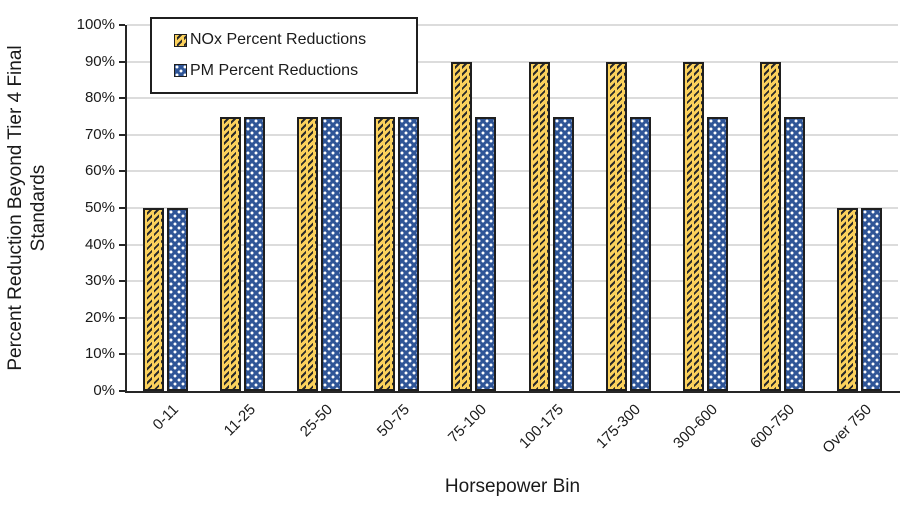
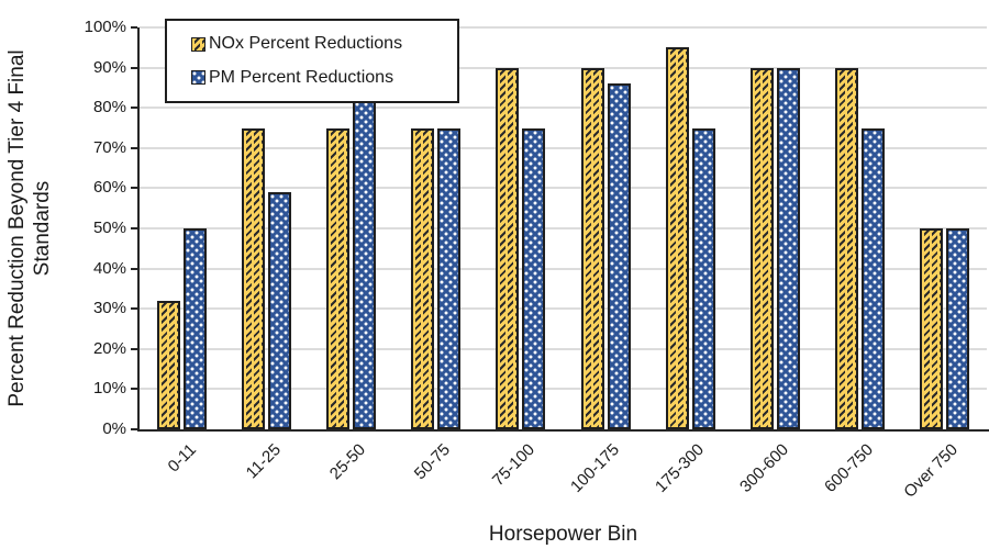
NOx Percent Reductions/0-11: 50% -> 32%
PM Percent Reductions/11-25: 75% -> 59%
PM Percent Reductions/25-50: 75% -> 82%
PM Percent Reductions/100-175: 75% -> 86%
NOx Percent Reductions/175-300: 90% -> 95%
PM Percent Reductions/300-600: 75% -> 90%
